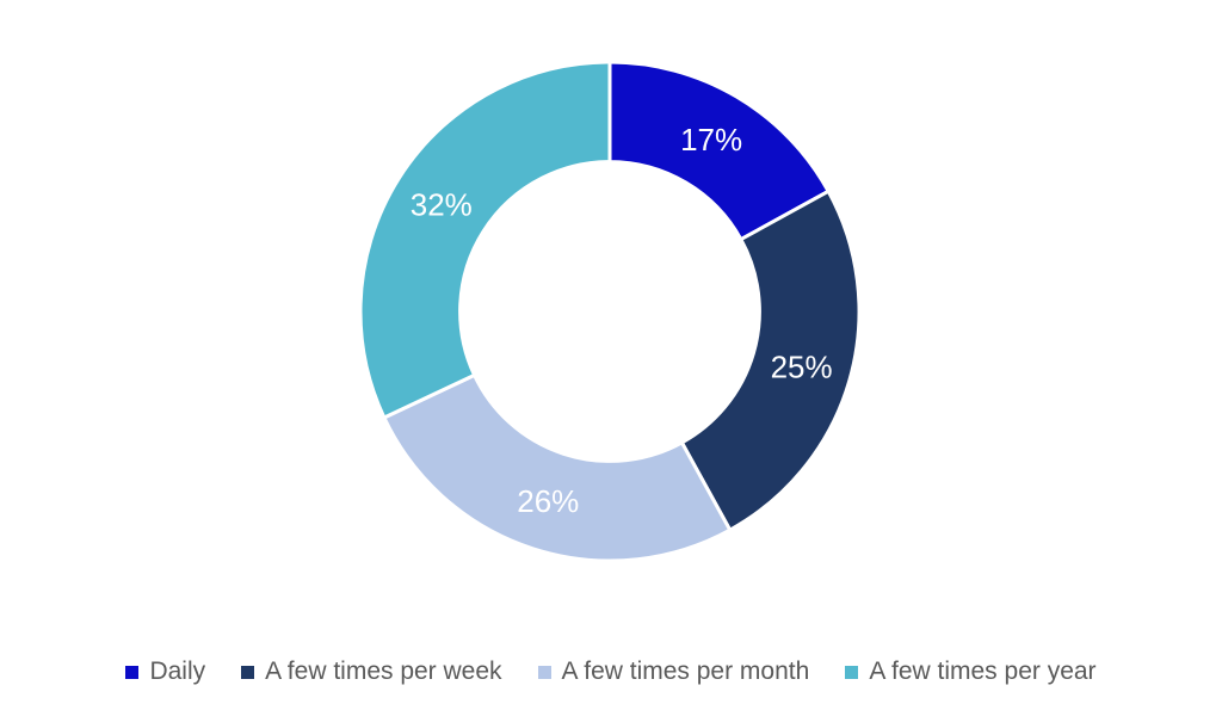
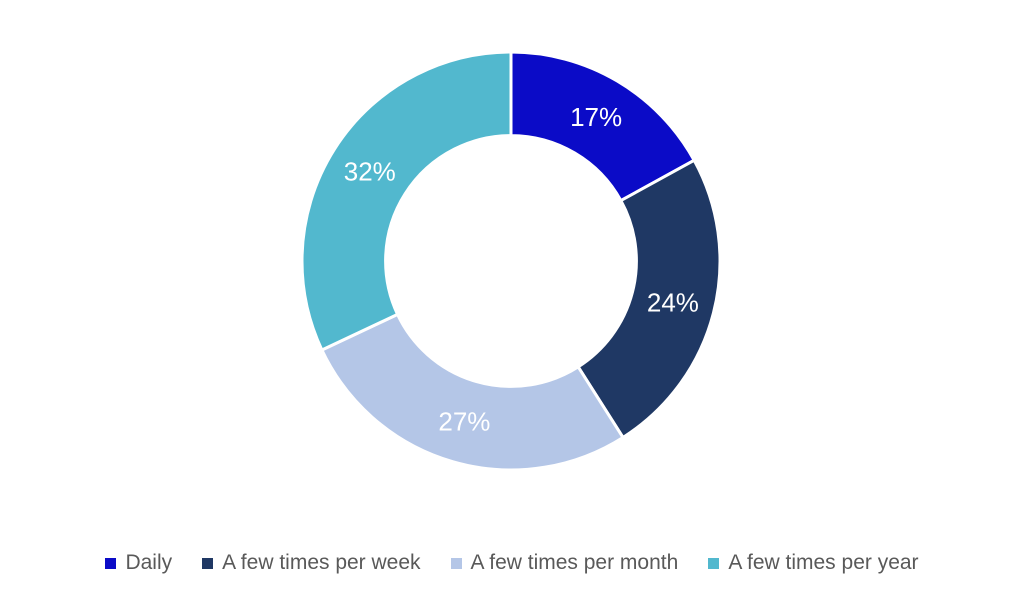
A few times per week: 25% -> 24%
A few times per month: 26% -> 27%
